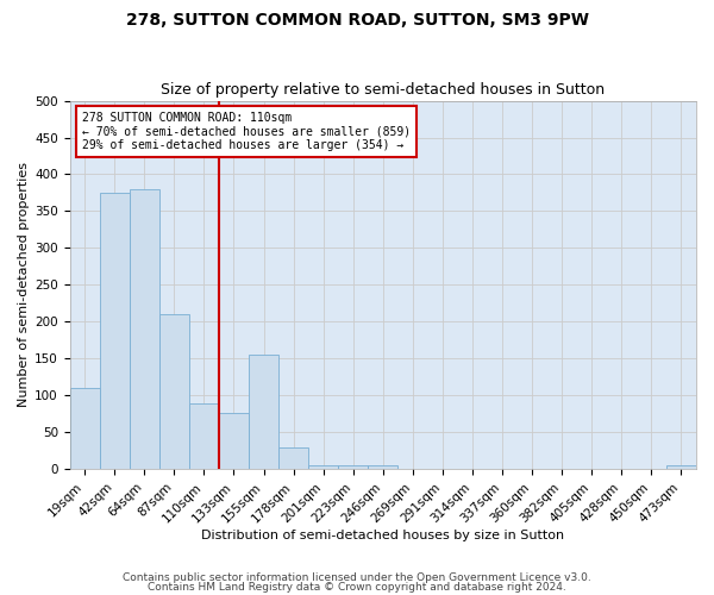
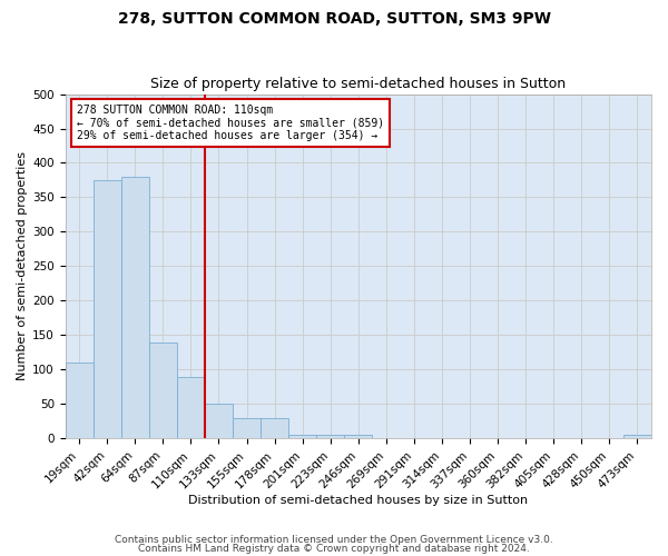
87sqm: 210 -> 140
133sqm: 76 -> 50
155sqm: 156 -> 30
